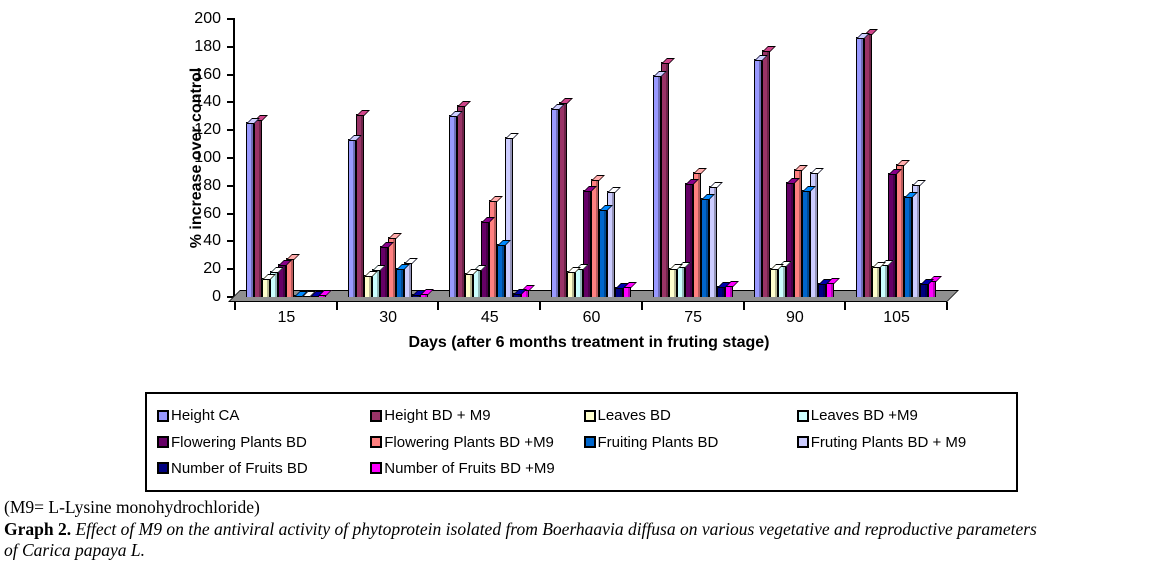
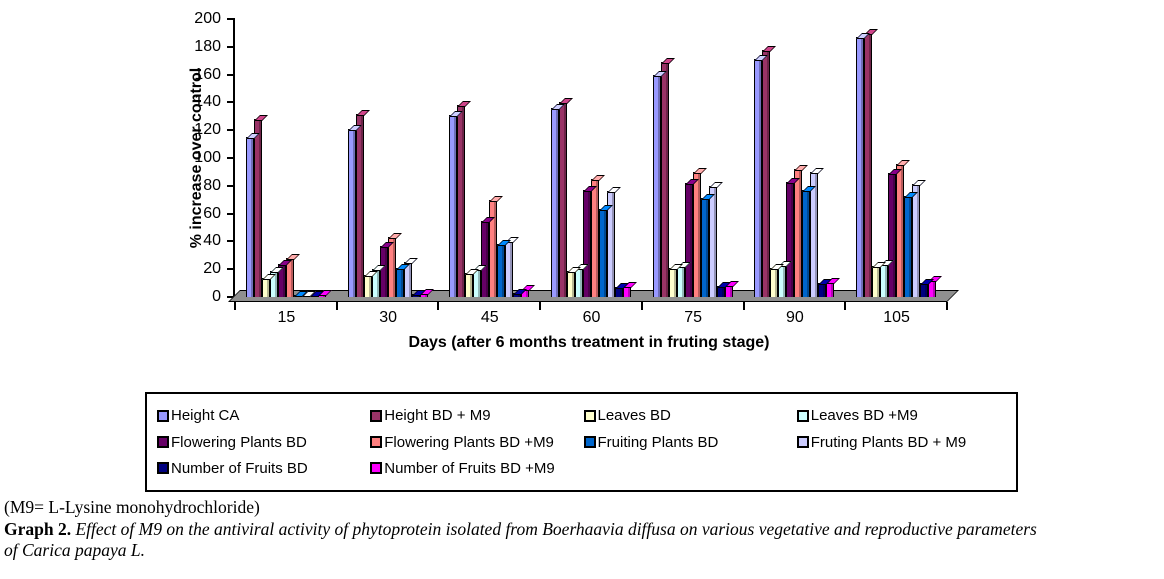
Height CA/15: 126 -> 115
Height CA/30: 114 -> 121
Fruting Plants BD + M9/45: 115 -> 40
